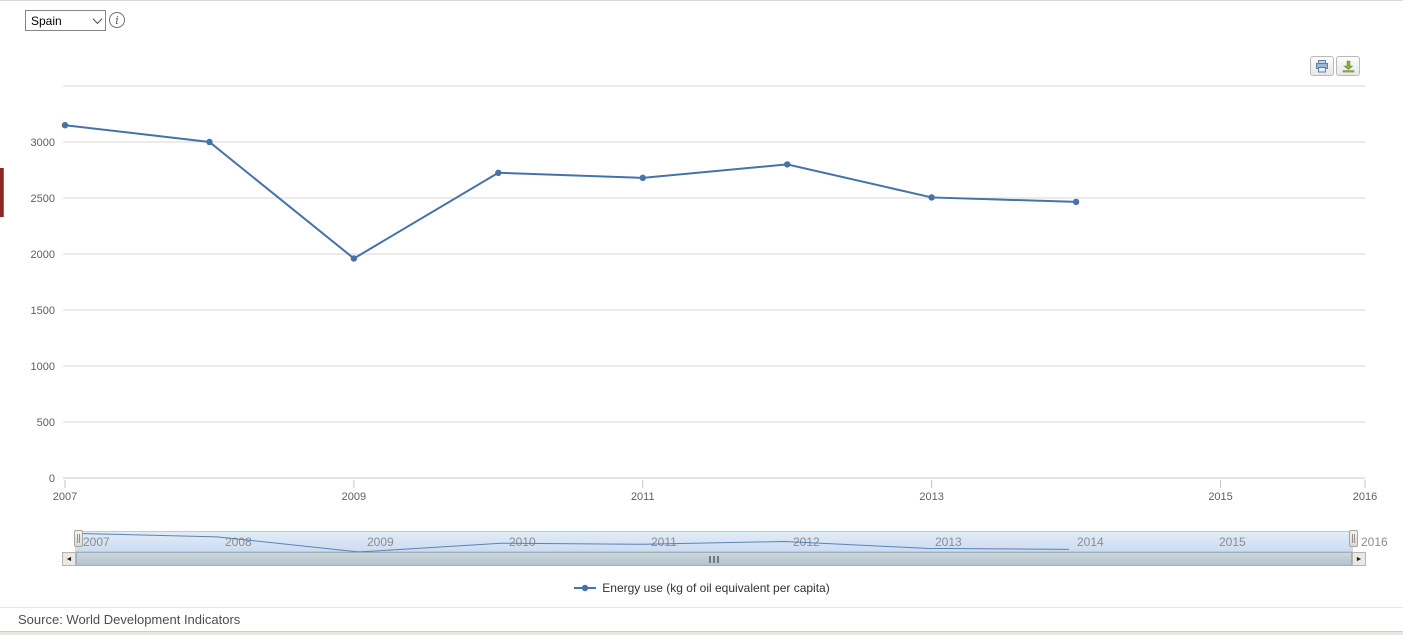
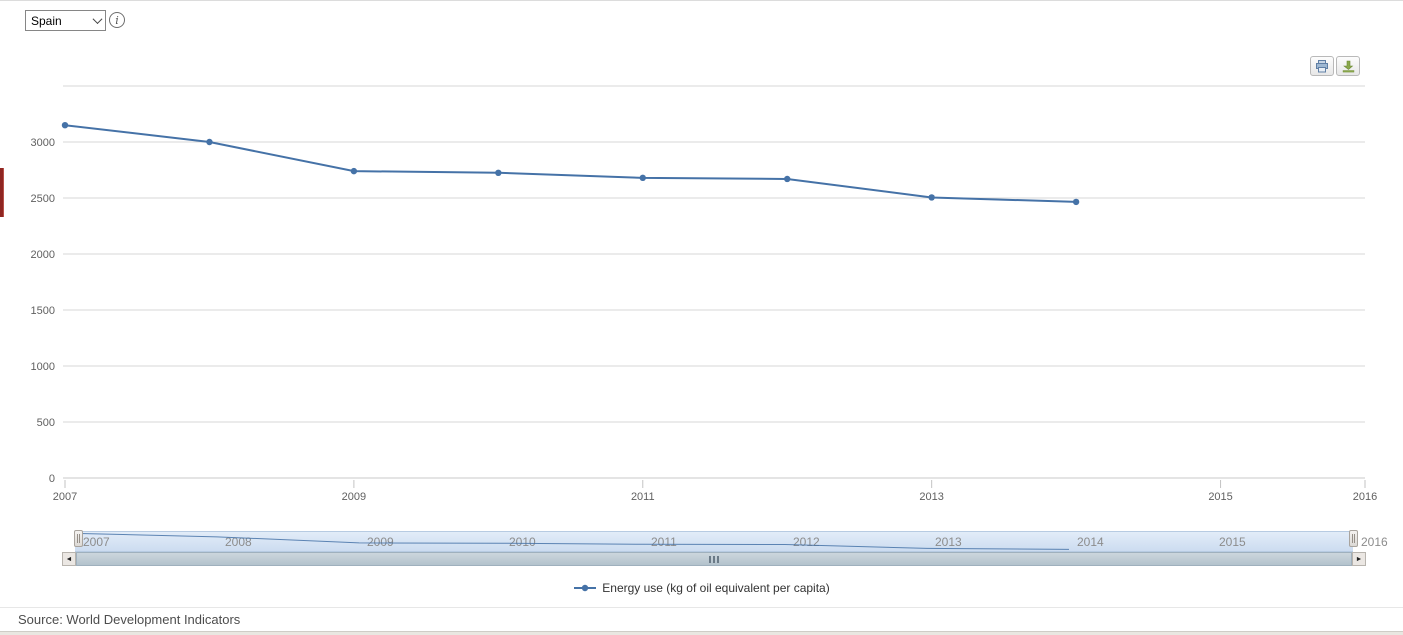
2009: 1960 -> 2740
2012: 2800 -> 2670
